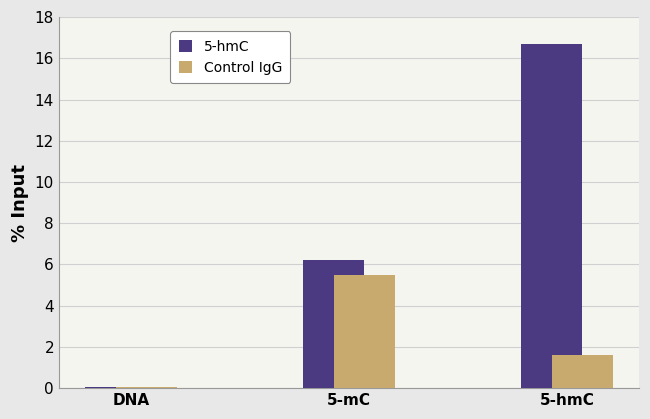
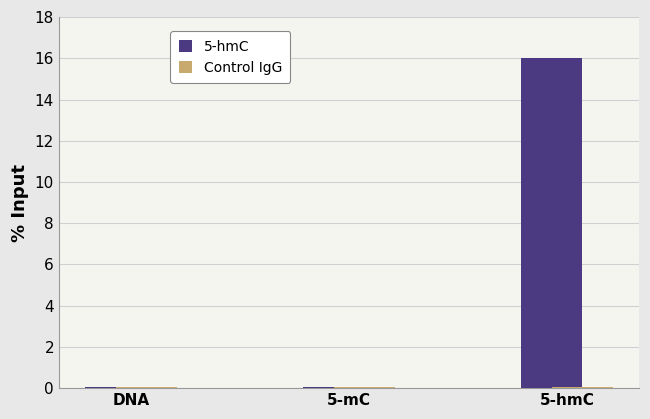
5-hmC/5-mC: 6.20 -> 0.06
Control IgG/5-mC: 5.50 -> 0.04
5-hmC/5-hmC: 16.70 -> 16.00
Control IgG/5-hmC: 1.60 -> 0.04
